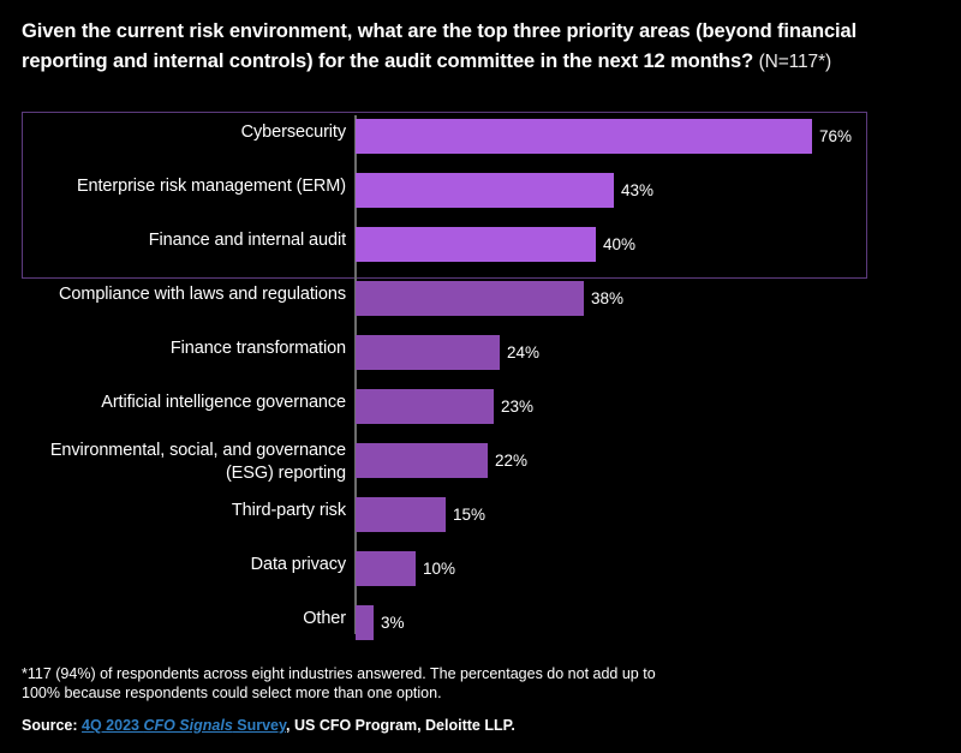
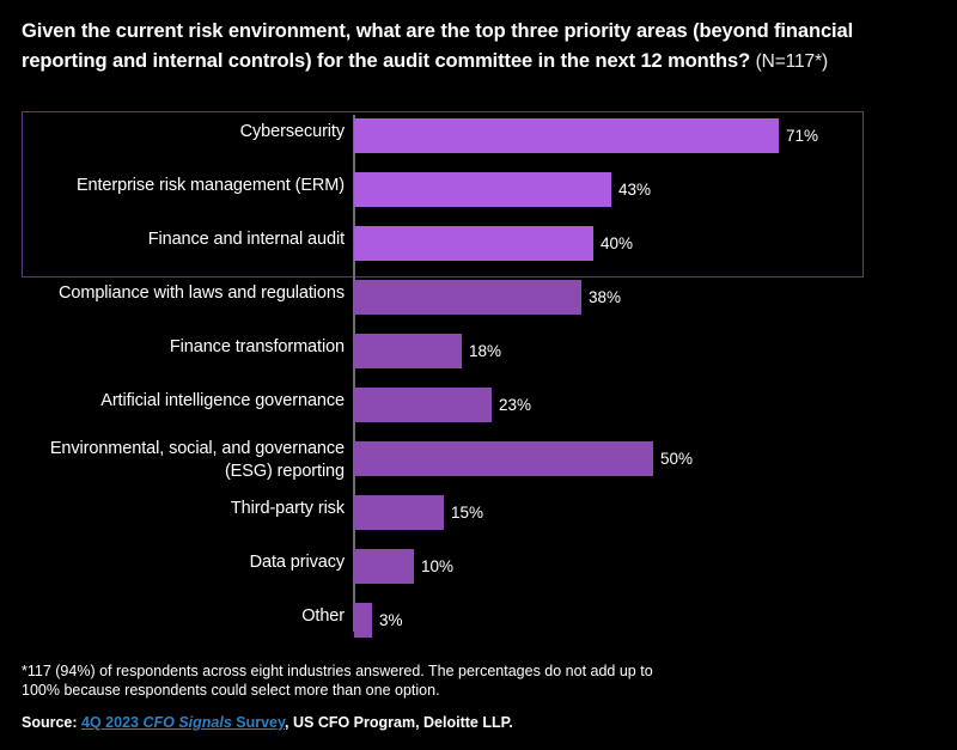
Cybersecurity: 76% -> 71%
Finance transformation: 24% -> 18%
Environmental, social, and governance (ESG) reporting: 22% -> 50%
